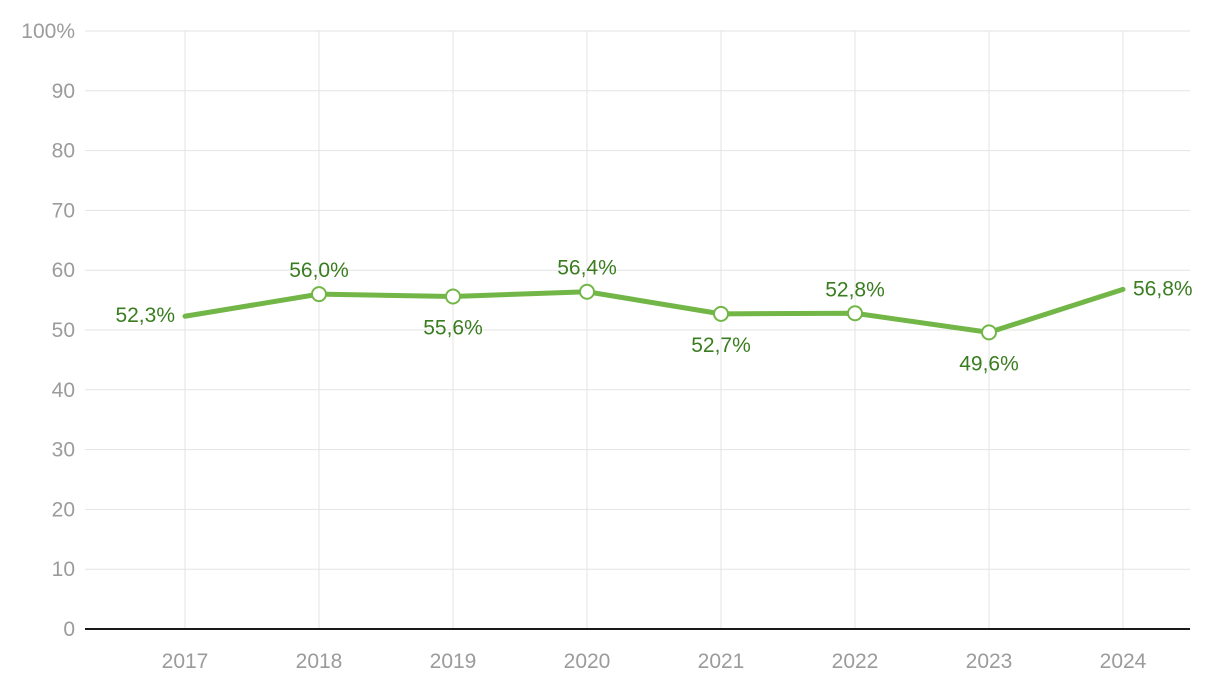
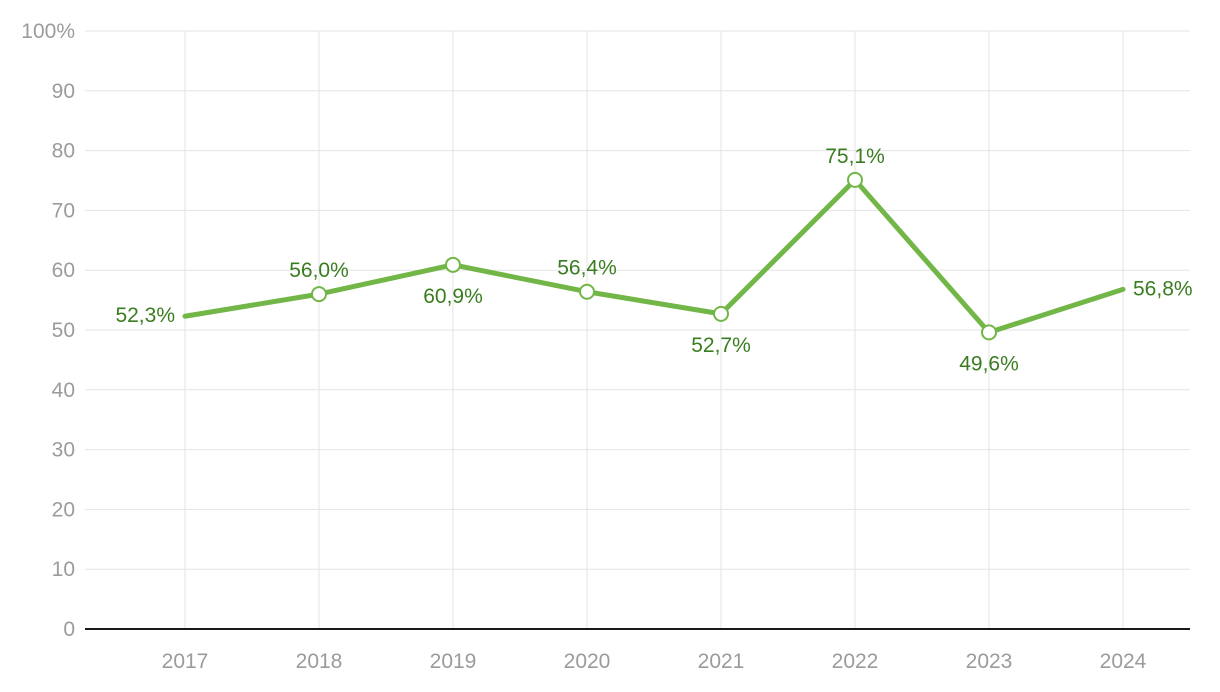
2019: 55,6% -> 60,9%
2022: 52,8% -> 75,1%
